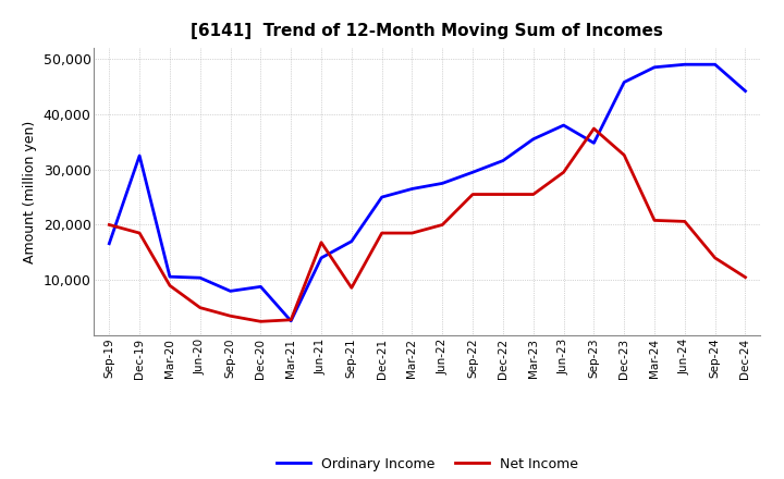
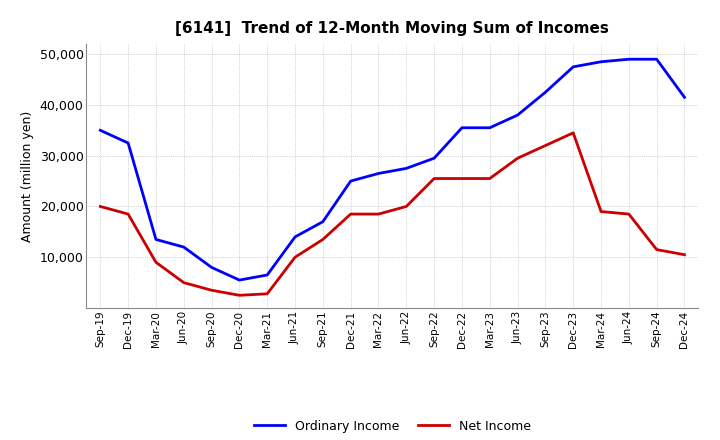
Ordinary Income/Sep-19: 16,600 -> 35,000
Ordinary Income/Mar-20: 10,600 -> 13,500
Ordinary Income/Jun-20: 10,400 -> 12,000
Ordinary Income/Dec-20: 8,800 -> 5,500
Ordinary Income/Mar-21: 2,600 -> 6,500
Net Income/Jun-21: 16,800 -> 10,000
Net Income/Sep-21: 8,600 -> 13,500
Ordinary Income/Dec-22: 31,600 -> 35,500
Ordinary Income/Sep-23: 34,800 -> 42,500
Net Income/Sep-23: 37,400 -> 32,000
Ordinary Income/Dec-23: 45,800 -> 47,500
Net Income/Dec-23: 32,600 -> 34,500
Net Income/Mar-24: 20,800 -> 19,000
Net Income/Jun-24: 20,600 -> 18,500
Net Income/Sep-24: 14,000 -> 11,500
Ordinary Income/Dec-24: 44,200 -> 41,500
